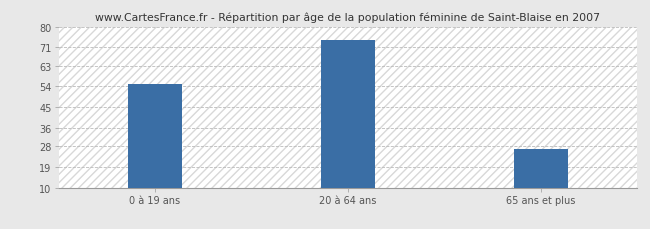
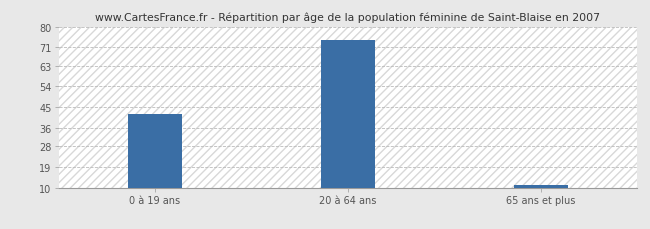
0 à 19 ans: 55 -> 42
65 ans et plus: 27 -> 11
